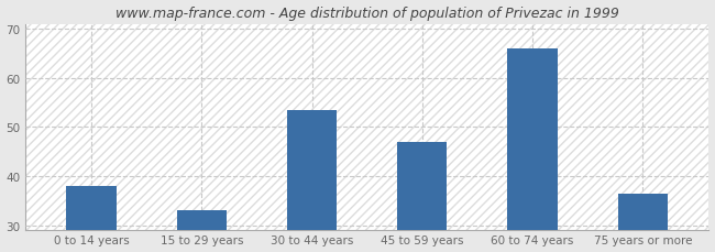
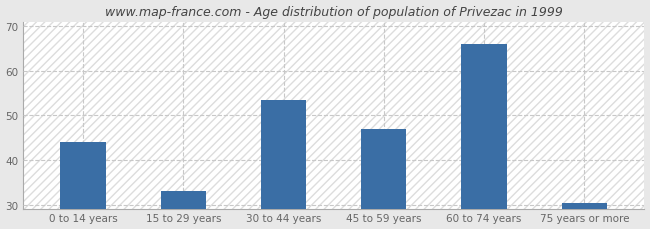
0 to 14 years: 38.0 -> 44.0
75 years or more: 36.5 -> 30.3
